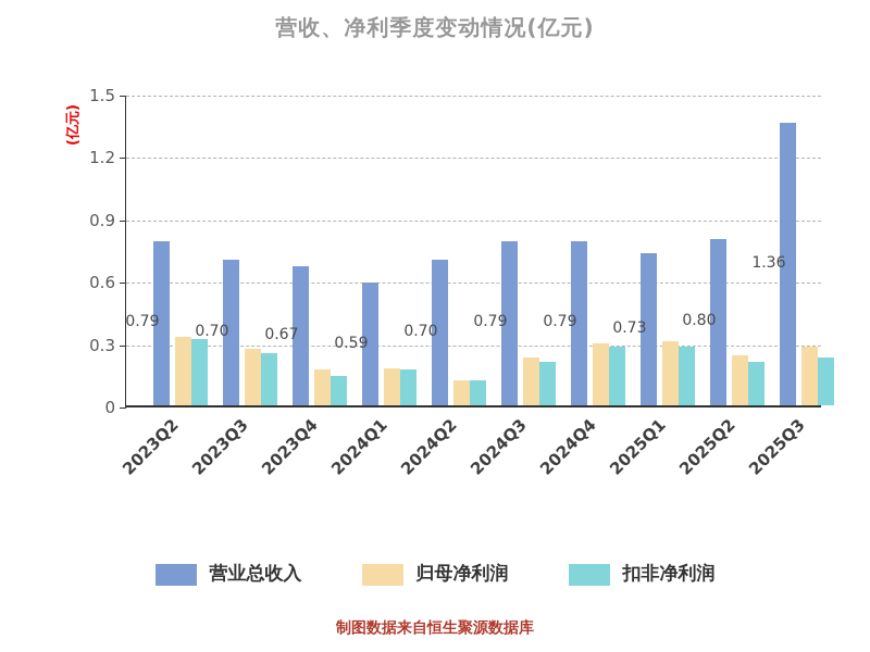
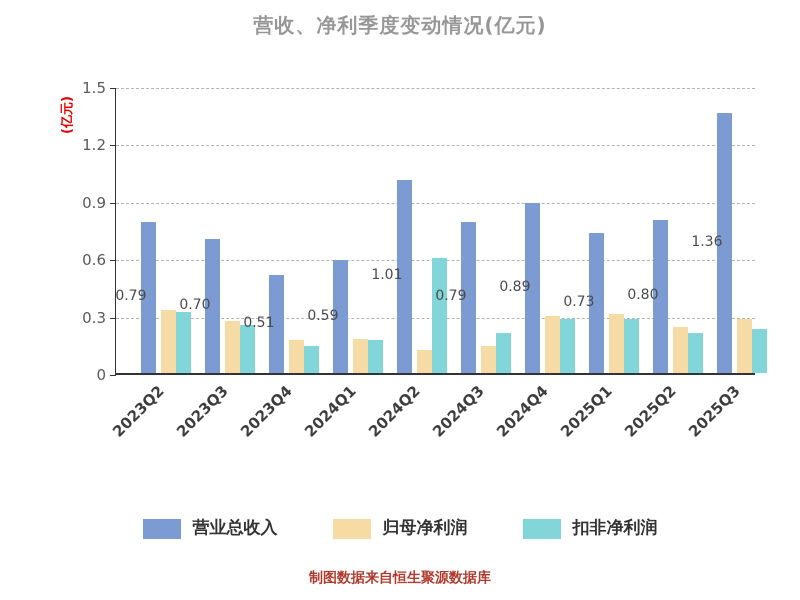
营业总收入/2023Q4: 0.67 -> 0.51
营业总收入/2024Q2: 0.70 -> 1.01
扣非净利润/2024Q2: 0.12 -> 0.60
归母净利润/2024Q3: 0.23 -> 0.14
营业总收入/2024Q4: 0.79 -> 0.89
